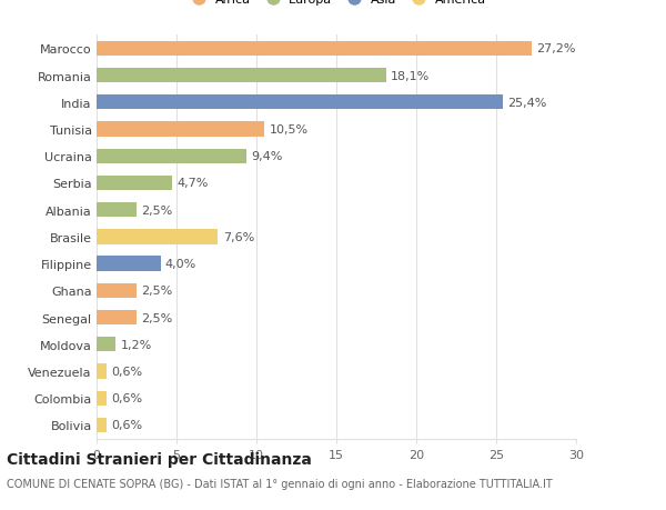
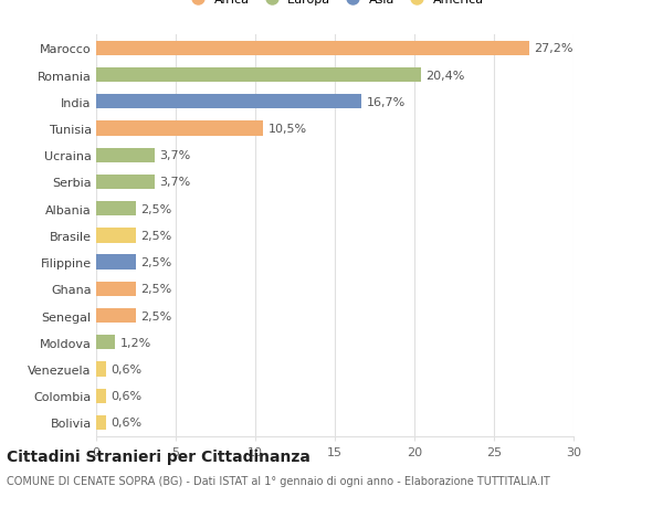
Romania: 18,1% -> 20,4%
India: 25,4% -> 16,7%
Ucraina: 9,4% -> 3,7%
Serbia: 4,7% -> 3,7%
Brasile: 7,6% -> 2,5%
Filippine: 4,0% -> 2,5%
